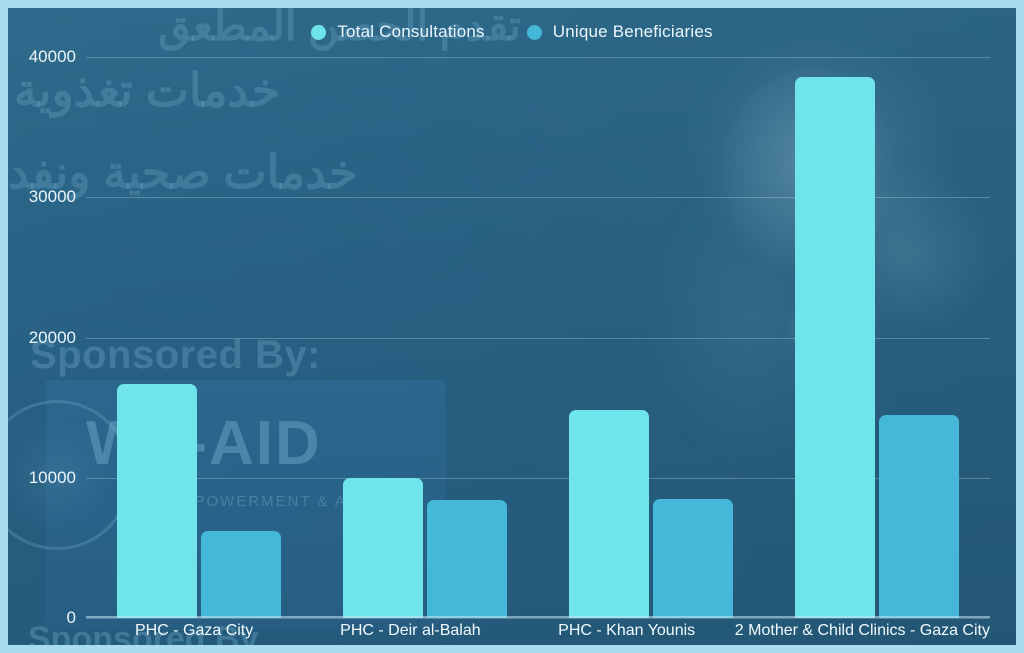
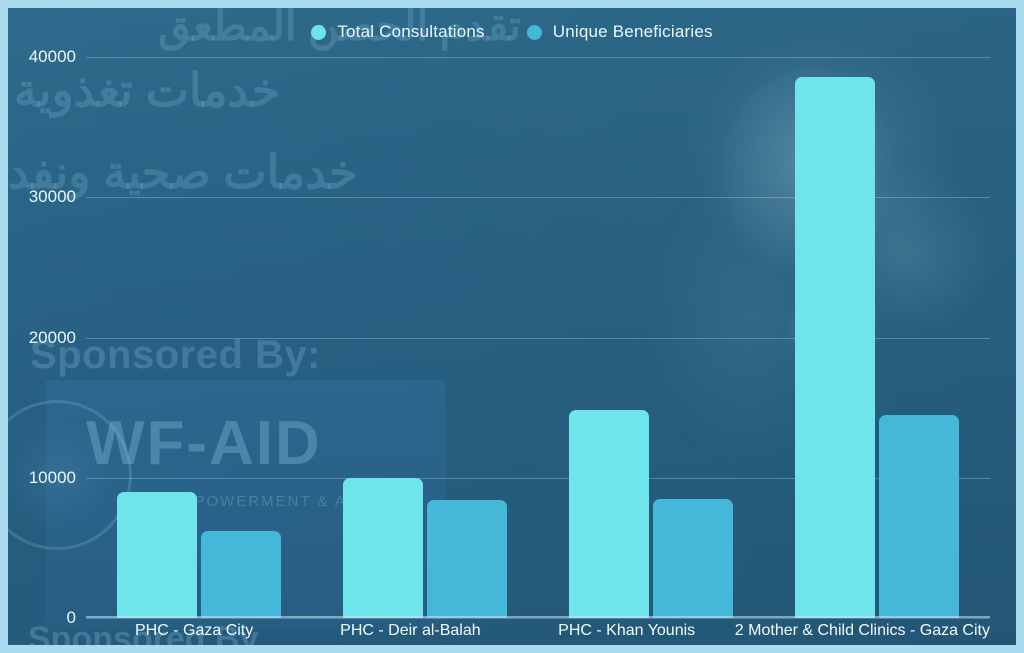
Total Consultations/PHC - Gaza City: 16700 -> 9000
